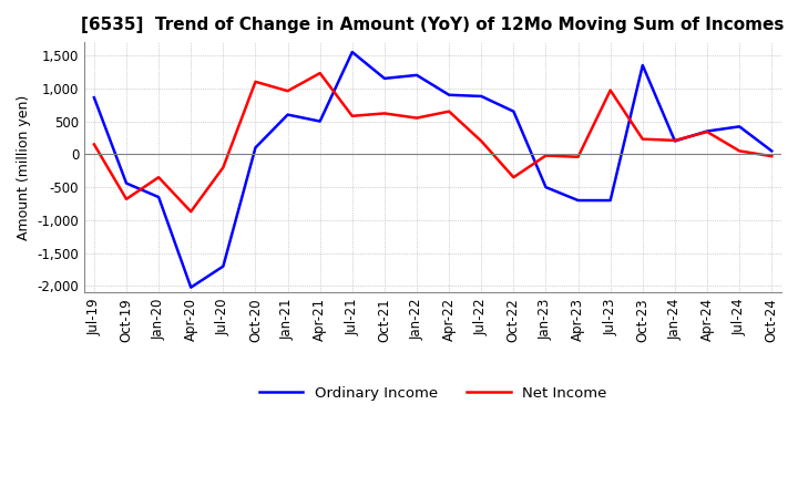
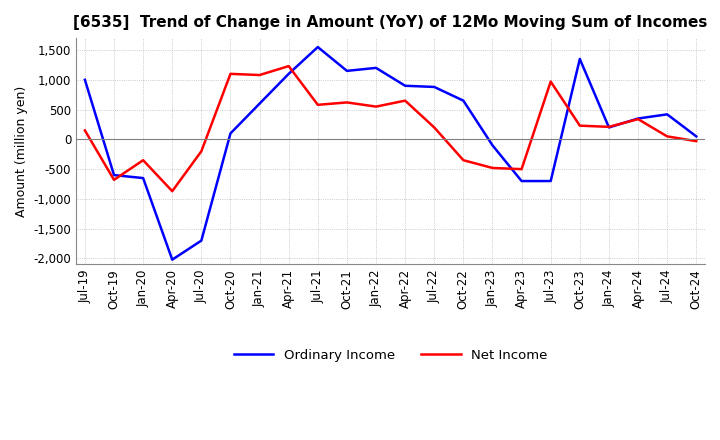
Ordinary Income/Jul-19: 860 -> 1,000
Ordinary Income/Oct-19: -440 -> -600
Net Income/Jan-21: 960 -> 1,080
Ordinary Income/Apr-21: 500 -> 1,100
Ordinary Income/Jan-23: -500 -> -100
Net Income/Jan-23: -20 -> -480
Net Income/Apr-23: -40 -> -500
